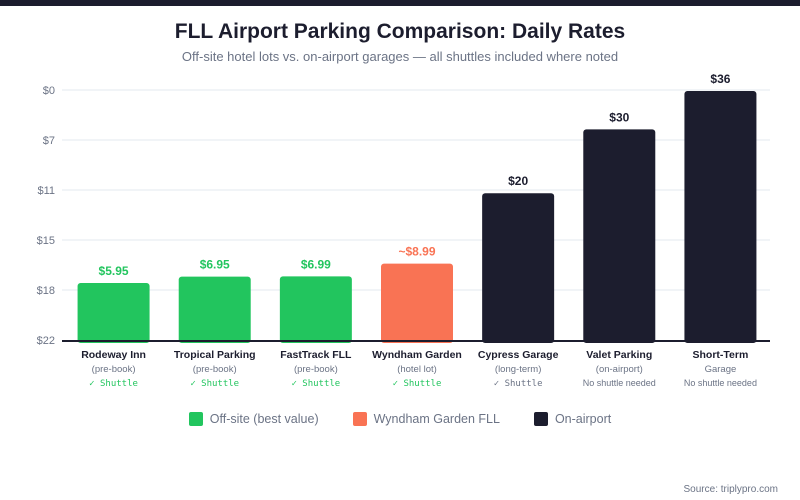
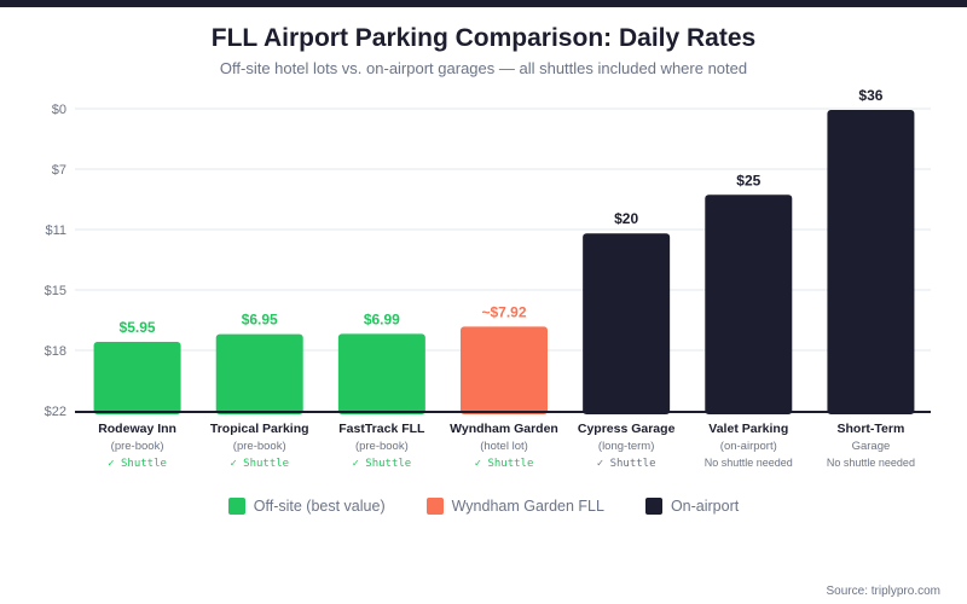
Wyndham Garden: 8.99 -> 7.92
Valet Parking: $30 -> $25
